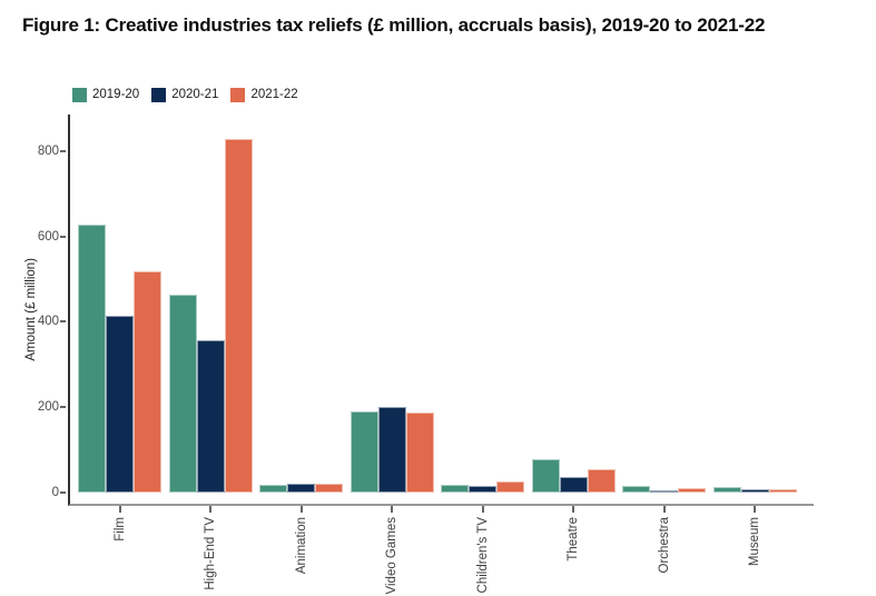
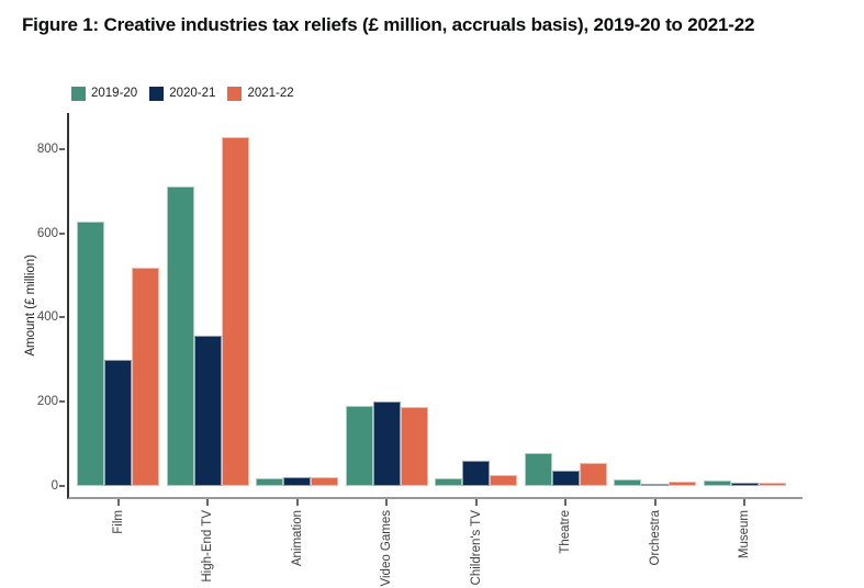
2020-21/Film: 420 -> 300
2019-20/High-End TV: 460 -> 710
2020-21/Children's TV: 20 -> 60
